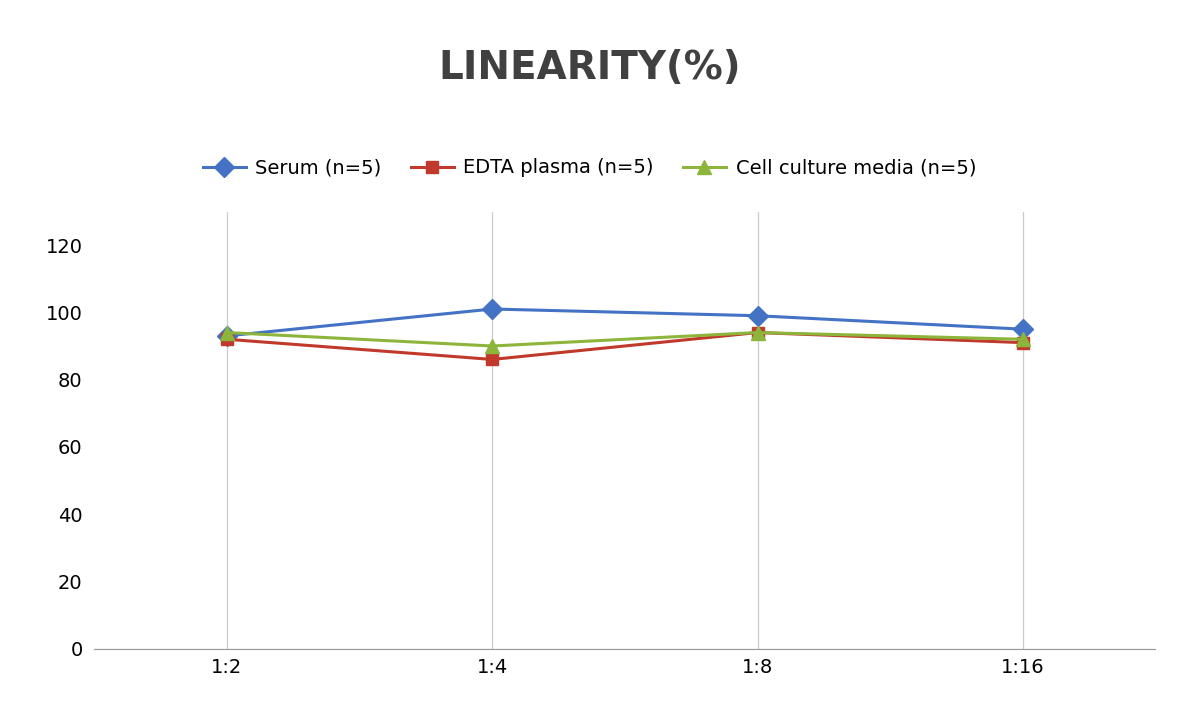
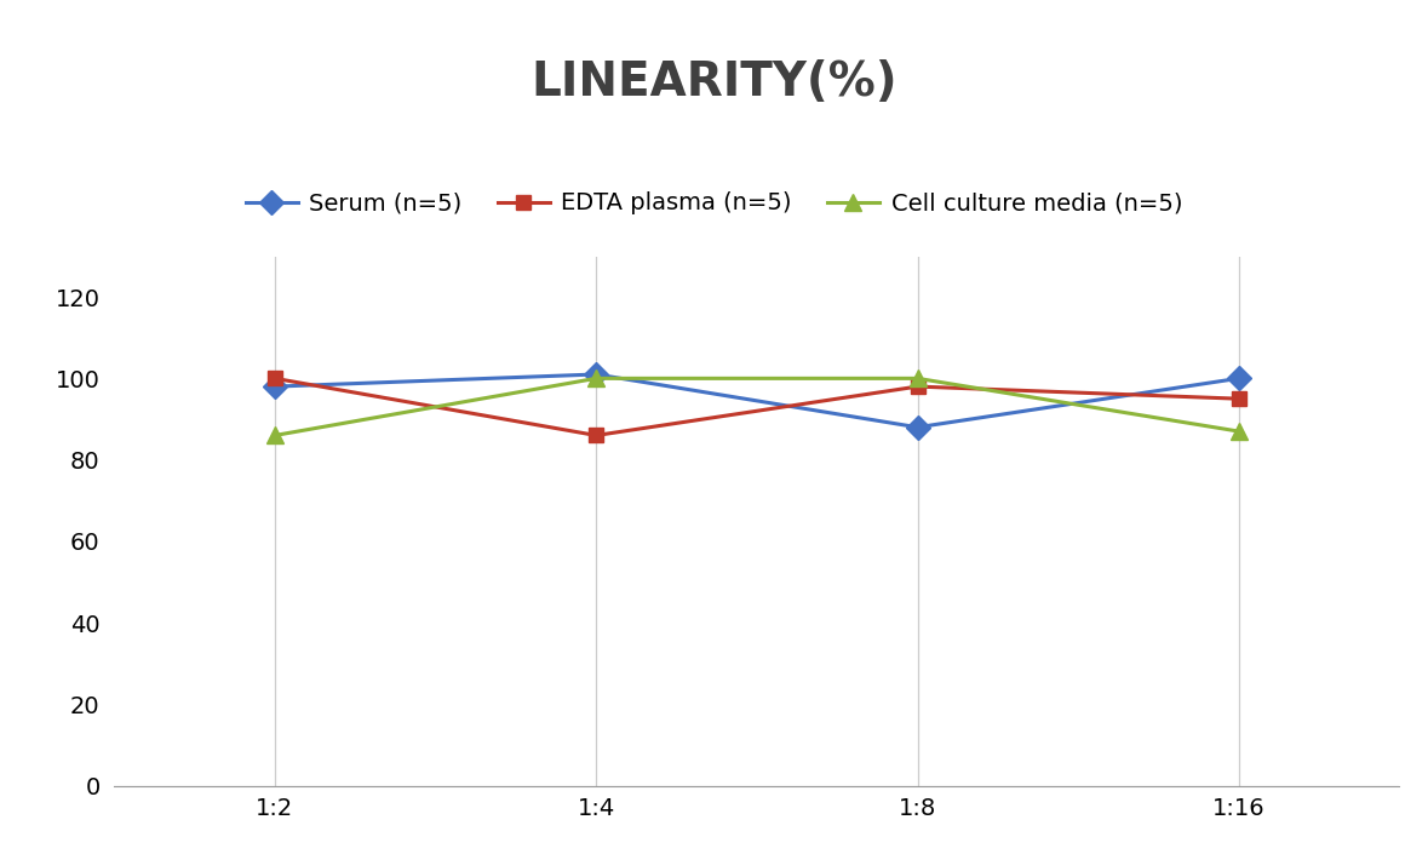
Serum (n=5)/1:2: 93 -> 98
EDTA plasma (n=5)/1:2: 92 -> 100
Cell culture media (n=5)/1:2: 94 -> 86
Cell culture media (n=5)/1:4: 90 -> 100
Serum (n=5)/1:8: 99 -> 88
EDTA plasma (n=5)/1:8: 94 -> 98
Cell culture media (n=5)/1:8: 94 -> 100
Serum (n=5)/1:16: 95 -> 100
EDTA plasma (n=5)/1:16: 91 -> 95
Cell culture media (n=5)/1:16: 92 -> 87
